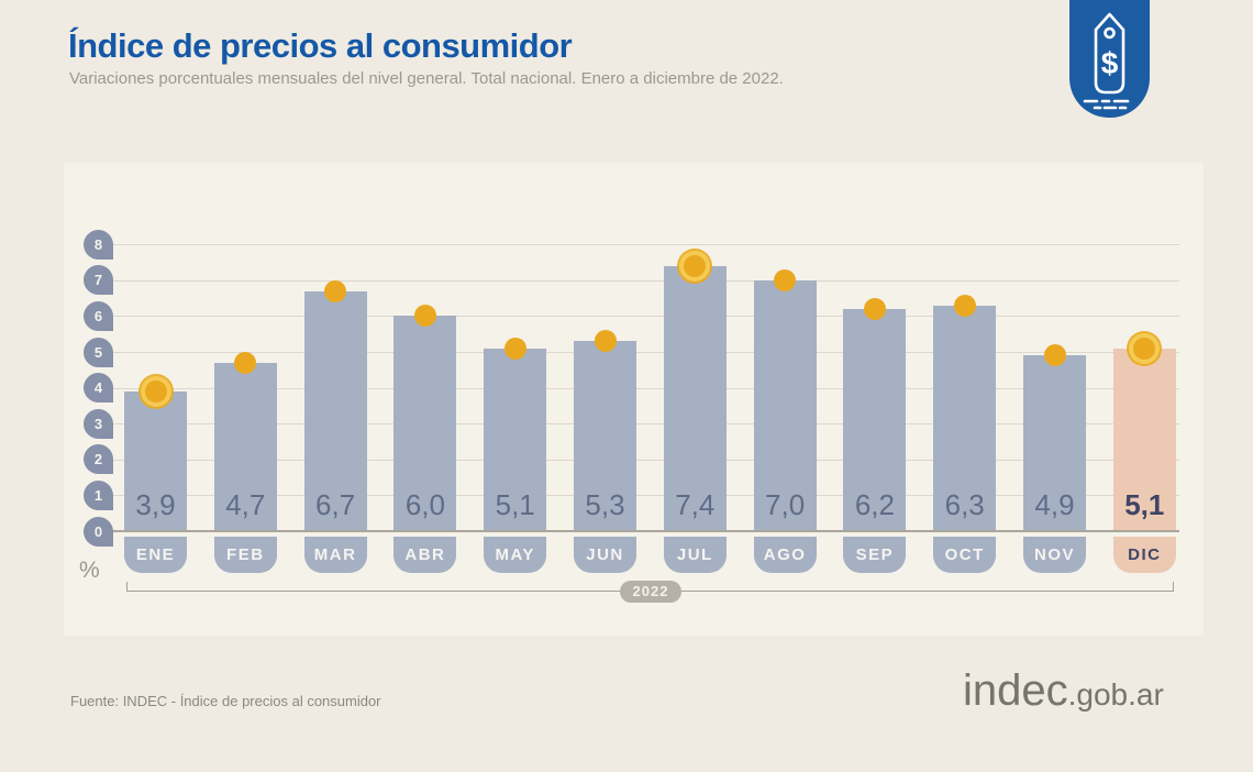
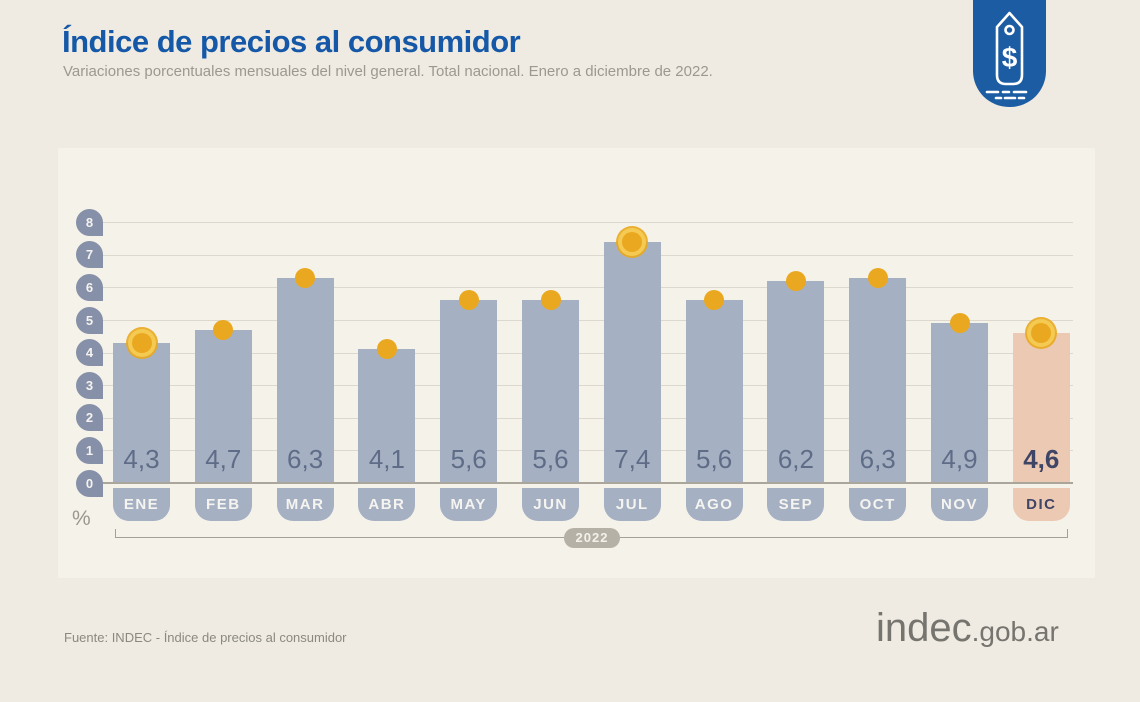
ENE: 3,9 -> 4,3
MAR: 6,7 -> 6,3
ABR: 6,0 -> 4,1
MAY: 5,1 -> 5,6
JUN: 5,3 -> 5,6
AGO: 7,0 -> 5,6
DIC: 5,1 -> 4,6
